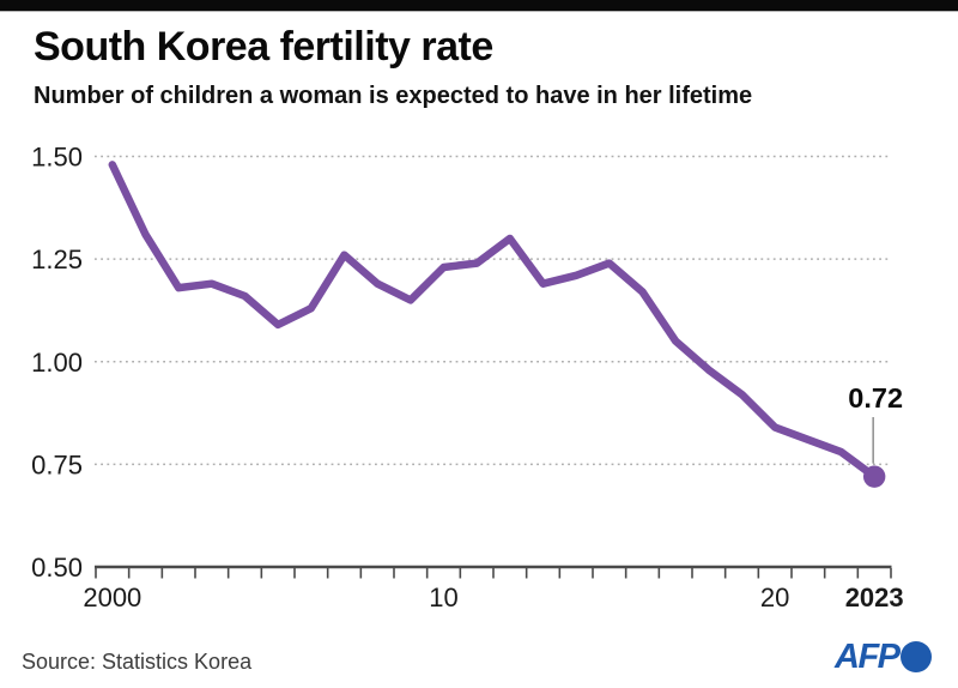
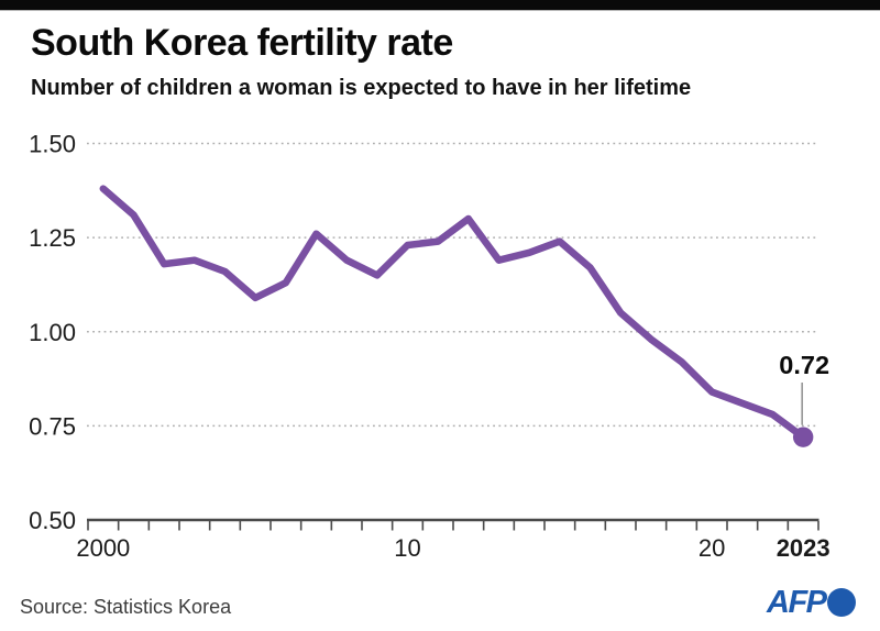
2000: 1.48 -> 1.38
